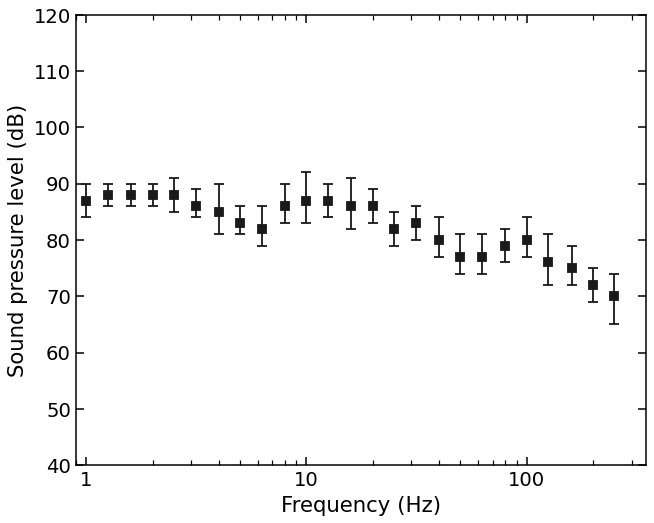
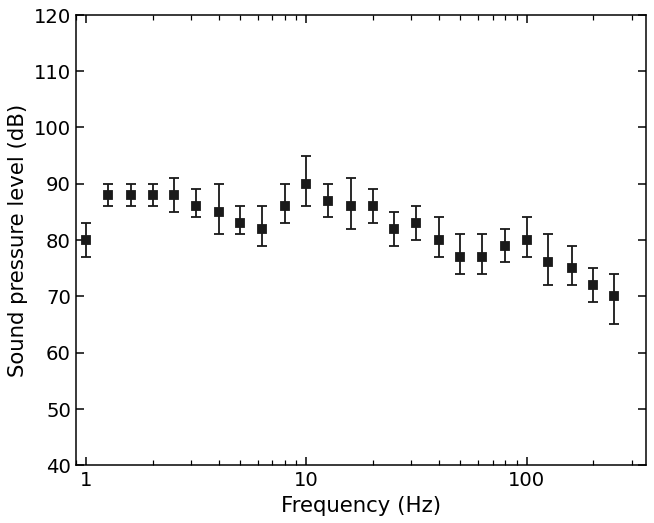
1: 87 -> 80
10: 87 -> 90
